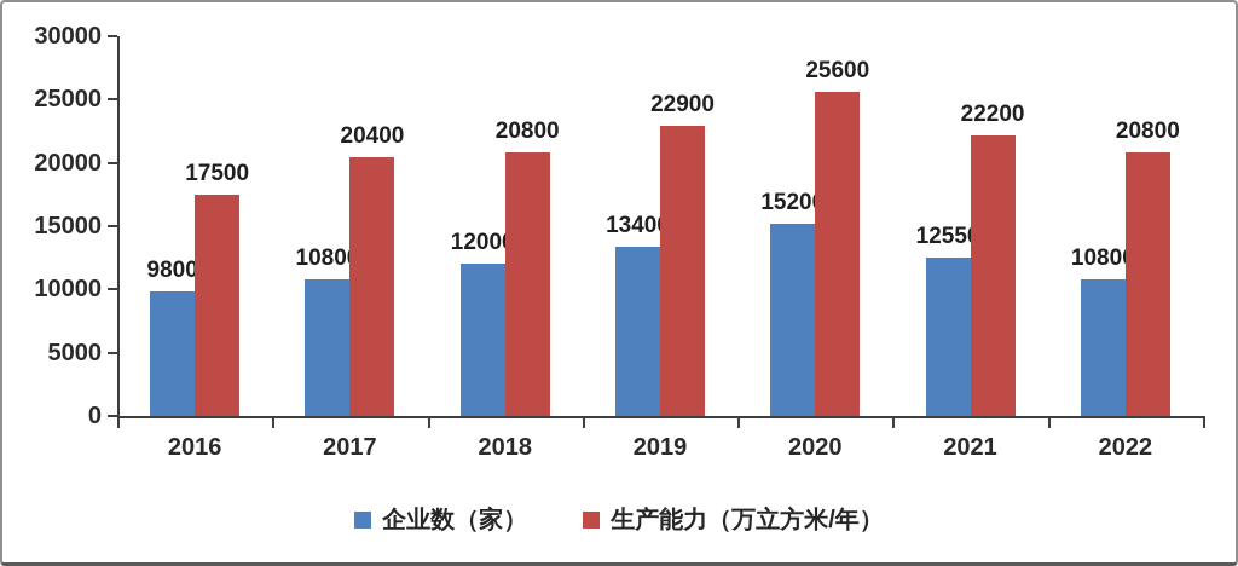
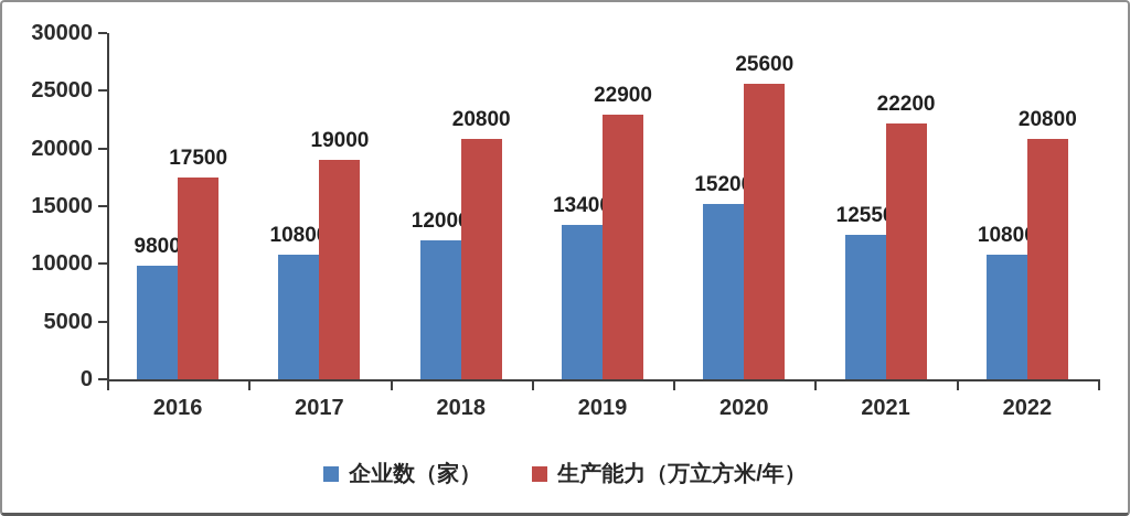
生产能力（万立方米/年）/2017: 20400 -> 19000
